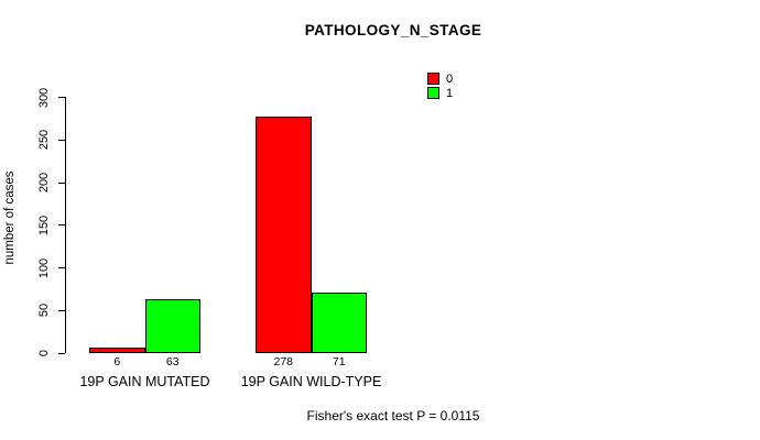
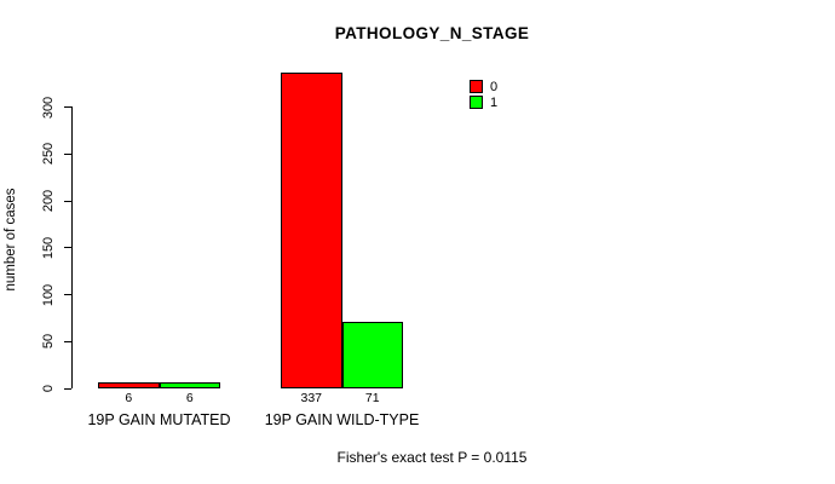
1/19P GAIN MUTATED: 63 -> 6
0/19P GAIN WILD-TYPE: 278 -> 337
